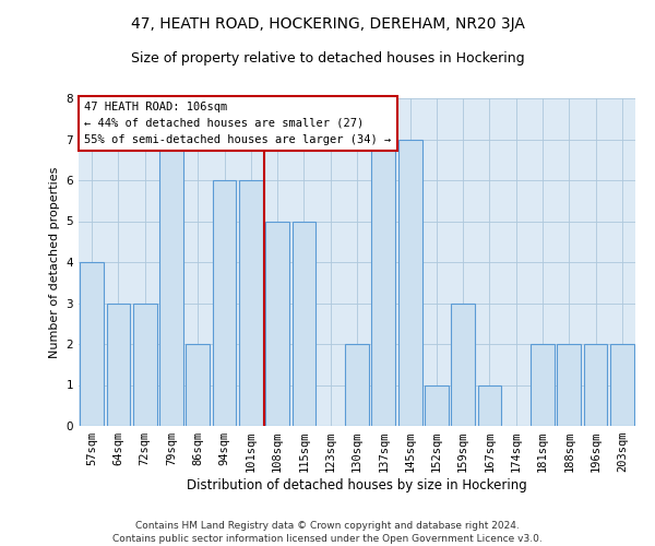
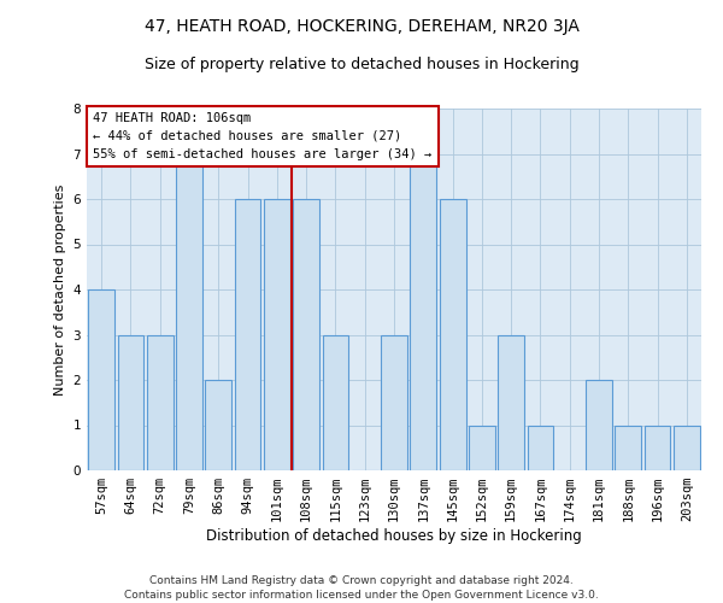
108sqm: 5 -> 6
115sqm: 5 -> 3
130sqm: 2 -> 3
145sqm: 7 -> 6
188sqm: 2 -> 1
196sqm: 2 -> 1
203sqm: 2 -> 1
